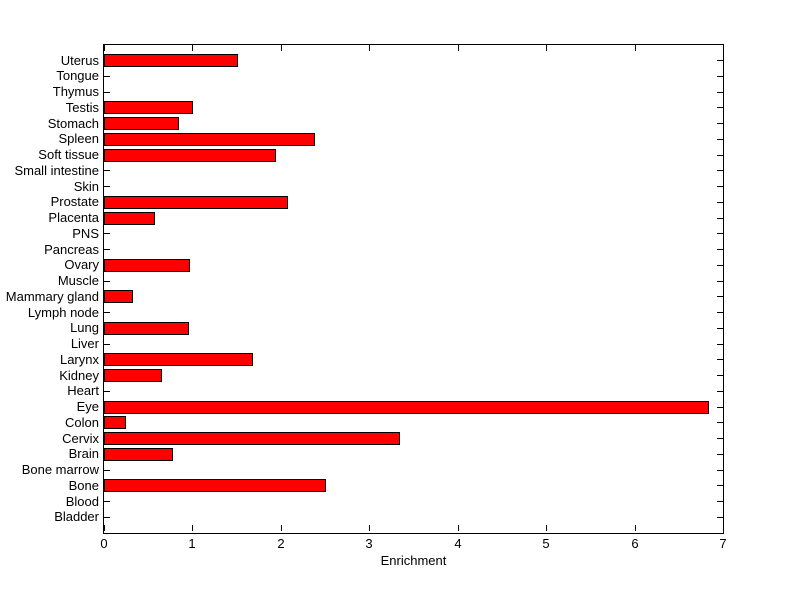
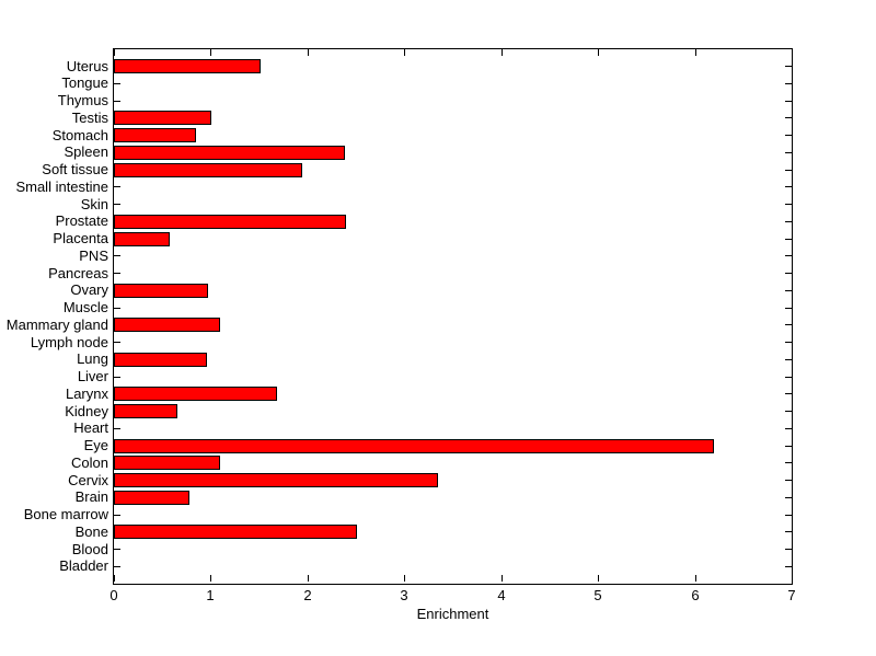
Prostate: 2.1 -> 2.4
Mammary gland: 0.3 -> 1.1
Eye: 6.8 -> 6.2
Colon: 0.2 -> 1.1
